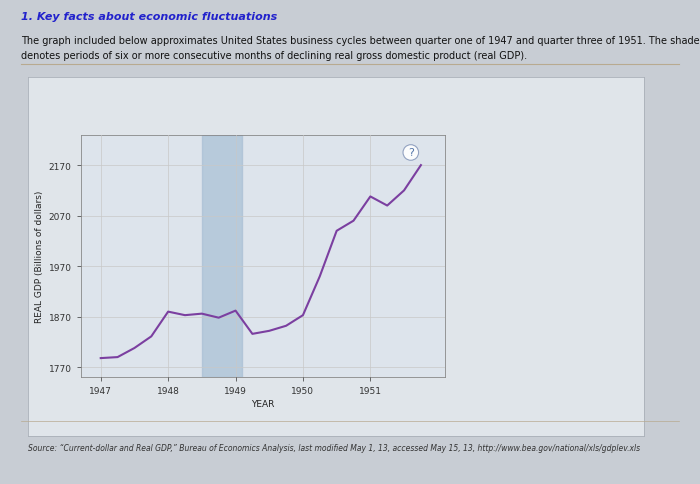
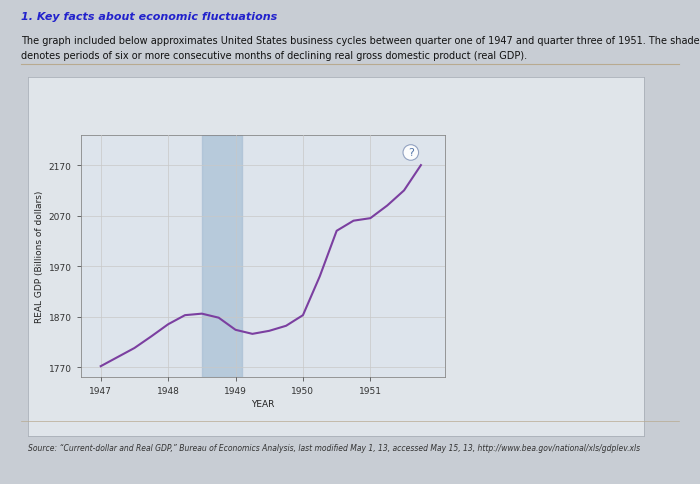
1947: 1788 -> 1772
1948: 1880 -> 1855
1949: 1882 -> 1844
1951: 2108 -> 2065
